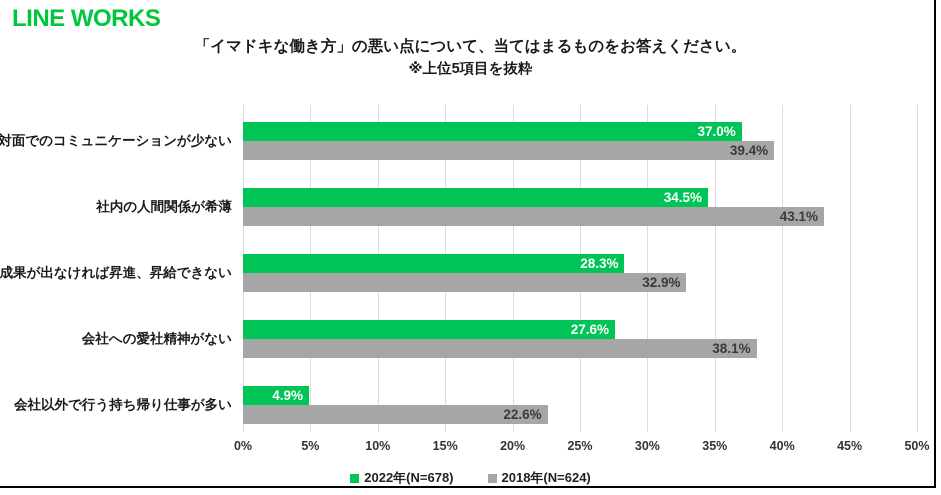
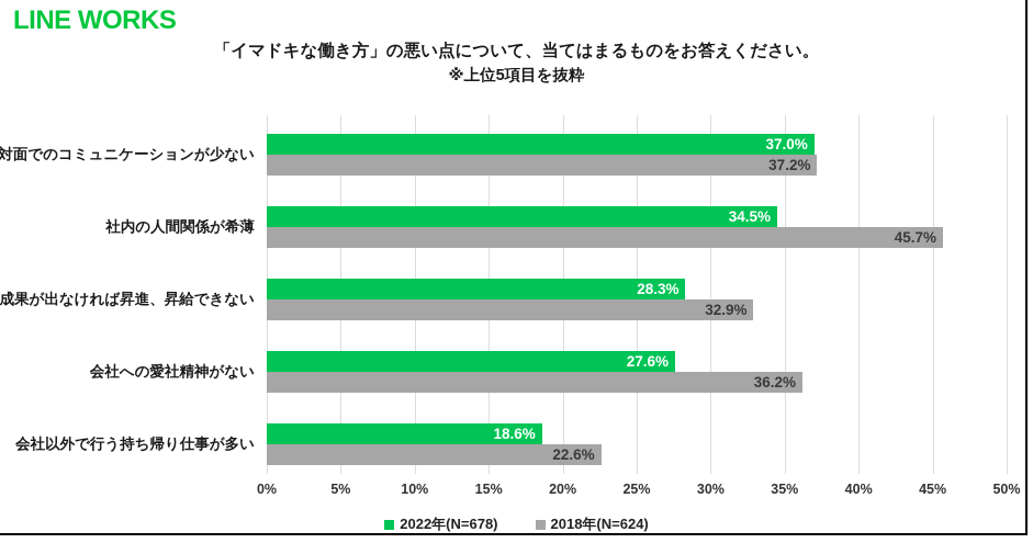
2018年(N=624)/対面でのコミュニケーションが少ない: 39.4% -> 37.2%
2018年(N=624)/社内の人間関係が希薄: 43.1% -> 45.7%
2018年(N=624)/会社への愛社精神がない: 38.1% -> 36.2%
2022年(N=678)/会社以外で行う持ち帰り仕事が多い: 4.9% -> 18.6%
